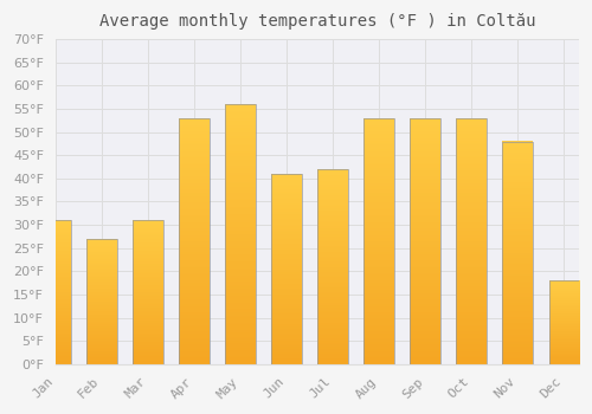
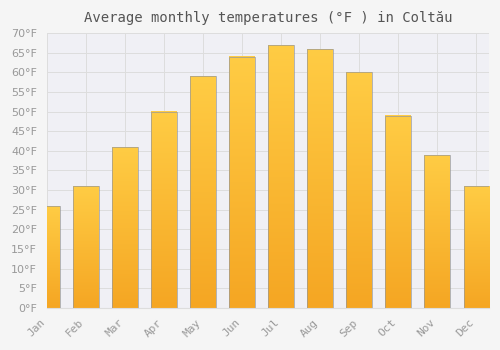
Jan: 31°F -> 26°F
Feb: 27°F -> 31°F
Mar: 31°F -> 41°F
Apr: 53°F -> 50°F
May: 56°F -> 59°F
Jun: 41°F -> 64°F
Jul: 42°F -> 67°F
Aug: 53°F -> 66°F
Sep: 53°F -> 60°F
Oct: 53°F -> 49°F
Nov: 48°F -> 39°F
Dec: 18°F -> 31°F
